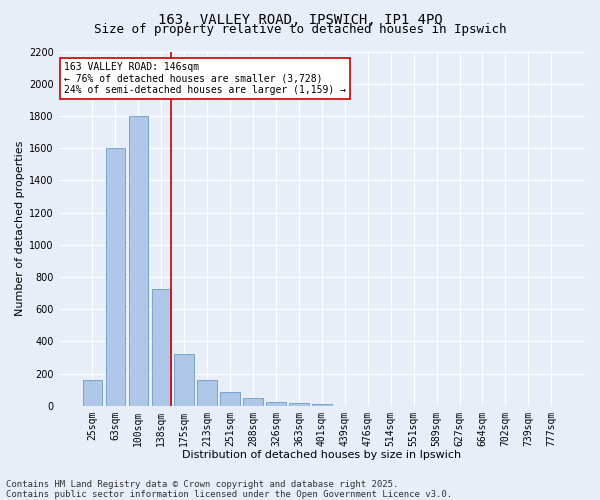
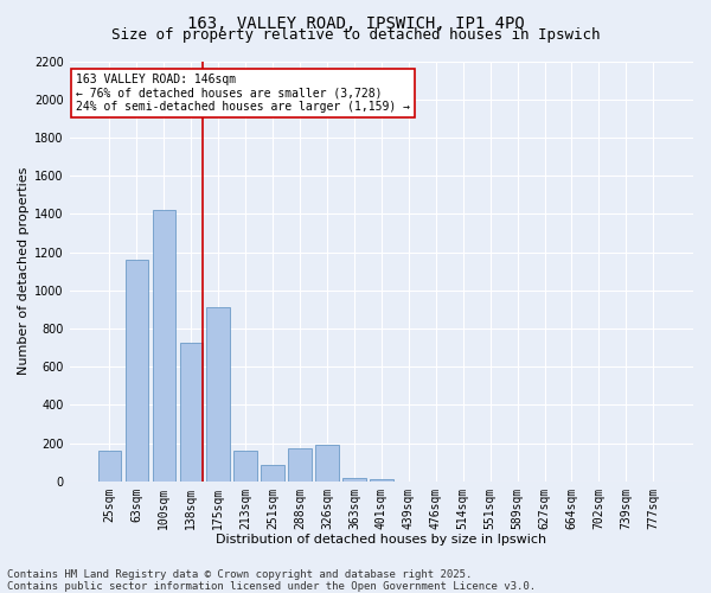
63sqm: 1600 -> 1160
100sqm: 1800 -> 1420
175sqm: 320 -> 910
288sqm: 50 -> 170
326sqm: 20 -> 190
